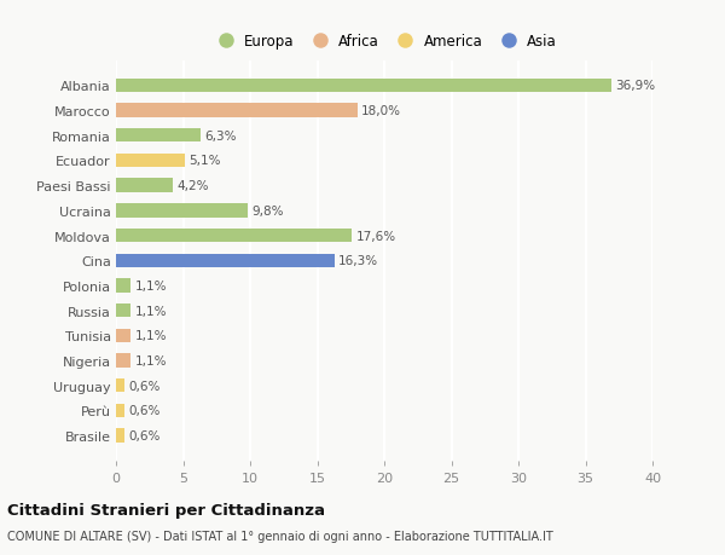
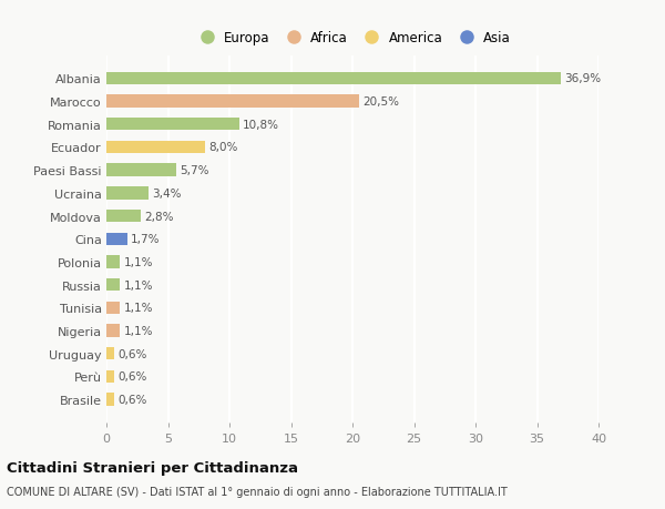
Marocco: 18,0% -> 20,5%
Romania: 6,3% -> 10,8%
Ecuador: 5,1% -> 8,0%
Paesi Bassi: 4,2% -> 5,7%
Ucraina: 9,8% -> 3,4%
Moldova: 17,6% -> 2,8%
Cina: 16,3% -> 1,7%
